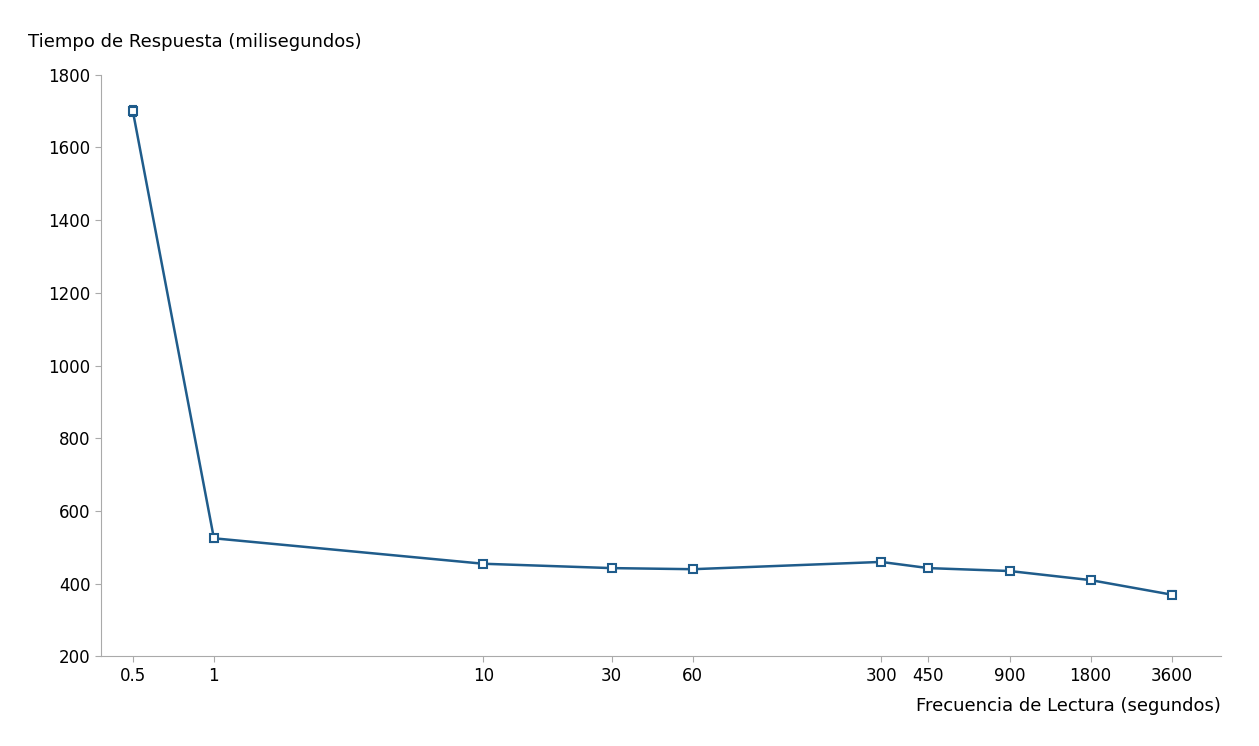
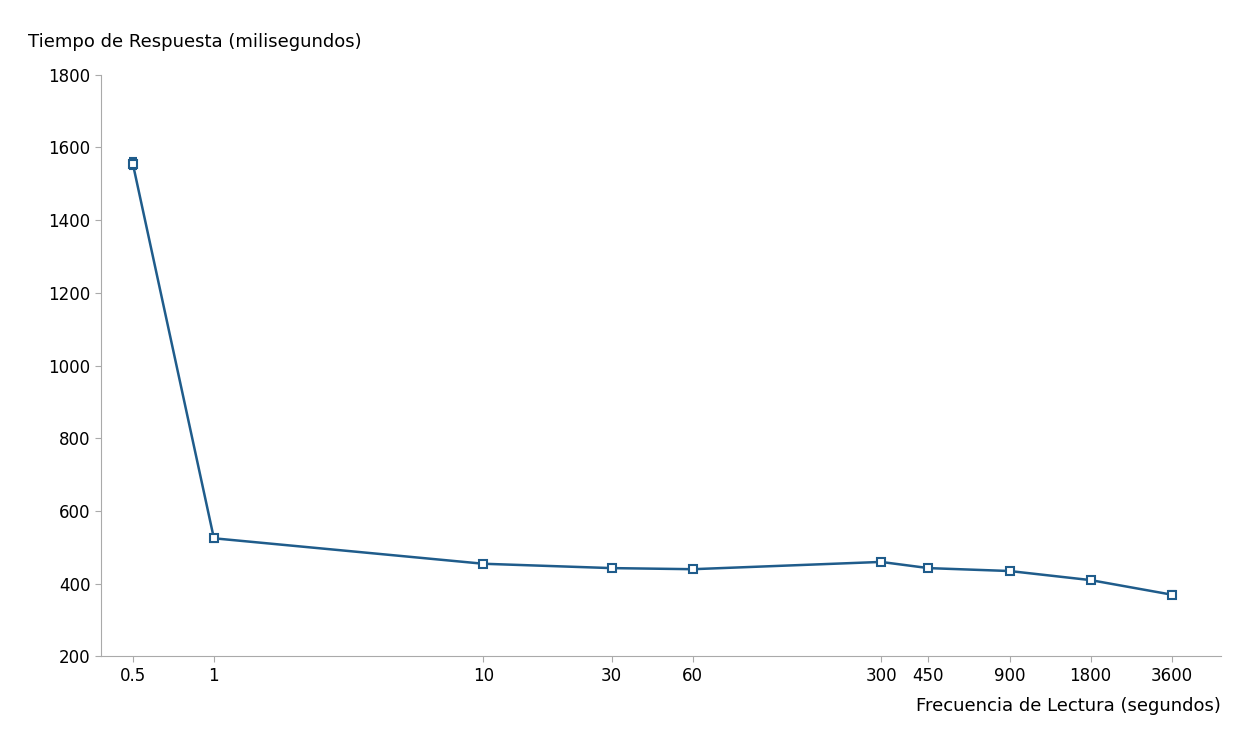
0.5: 1700 -> 1555
